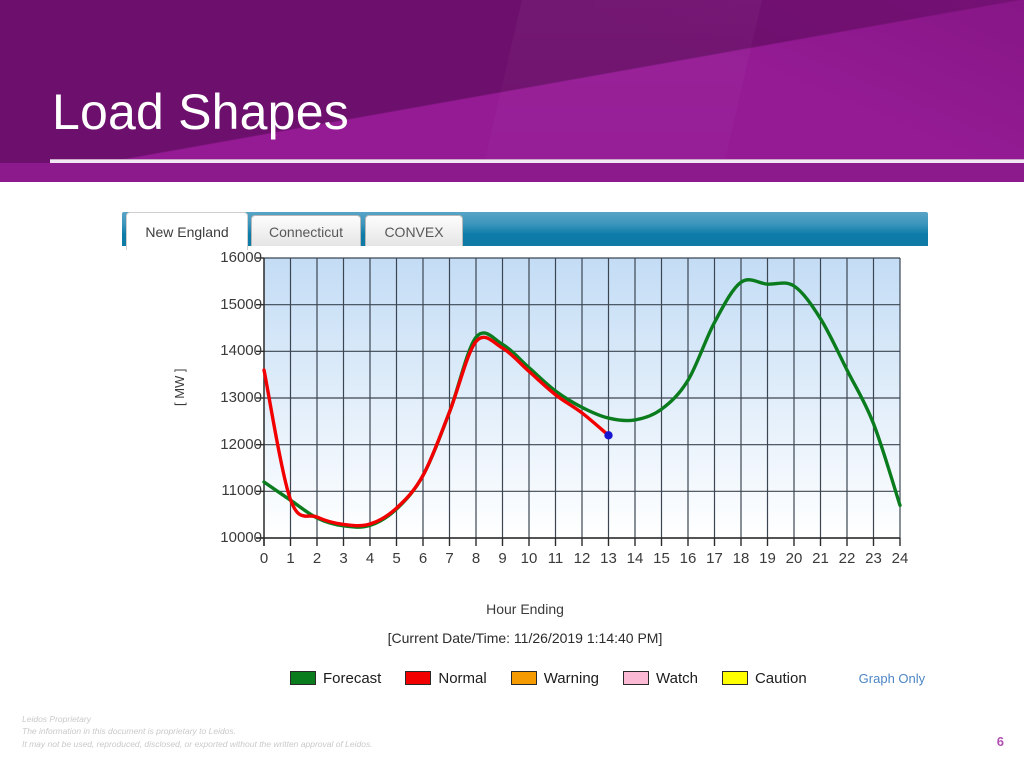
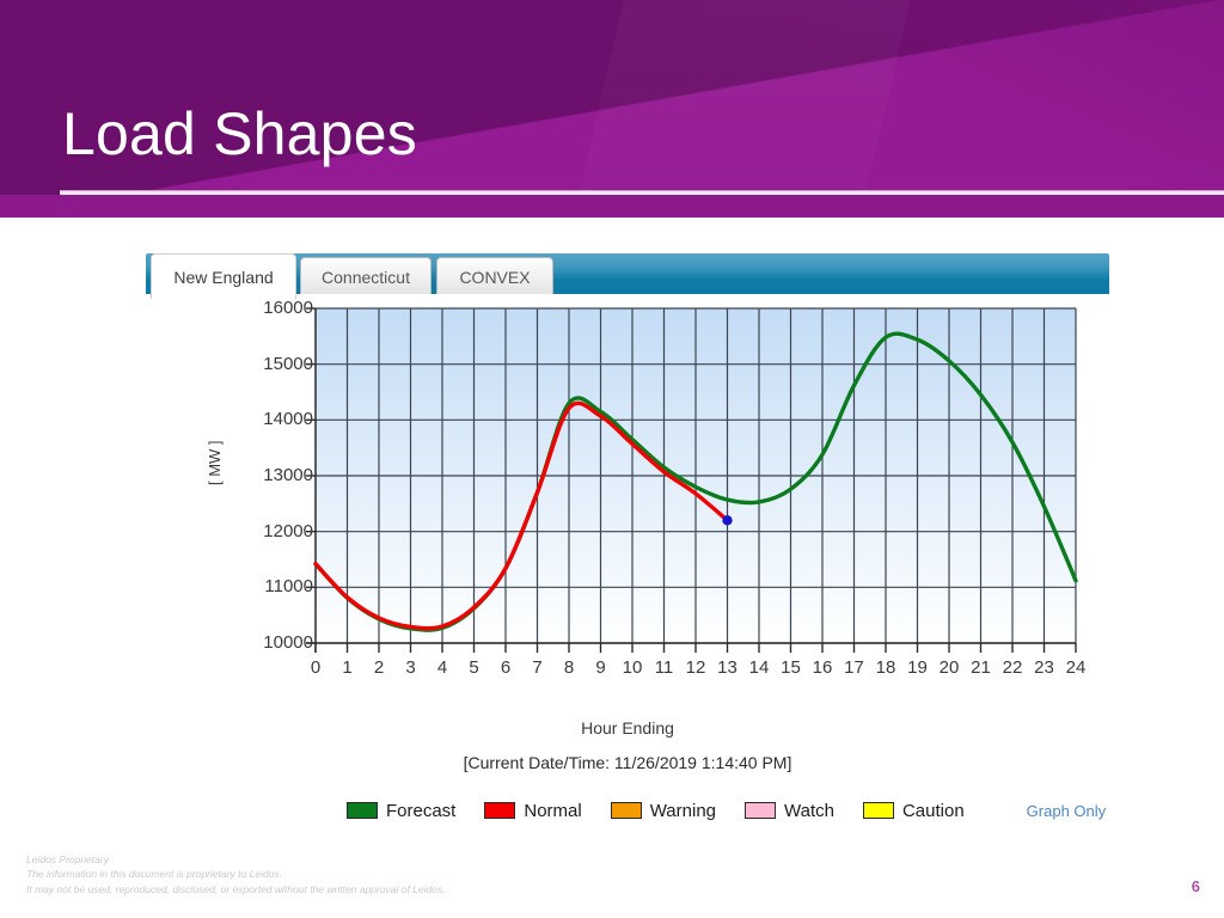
Forecast/0: 11200 -> 11400
Normal/0: 13600 -> 11400
Forecast/20: 15400 -> 15100
Forecast/21: 14700 -> 14400
Forecast/24: 10700 -> 11100
